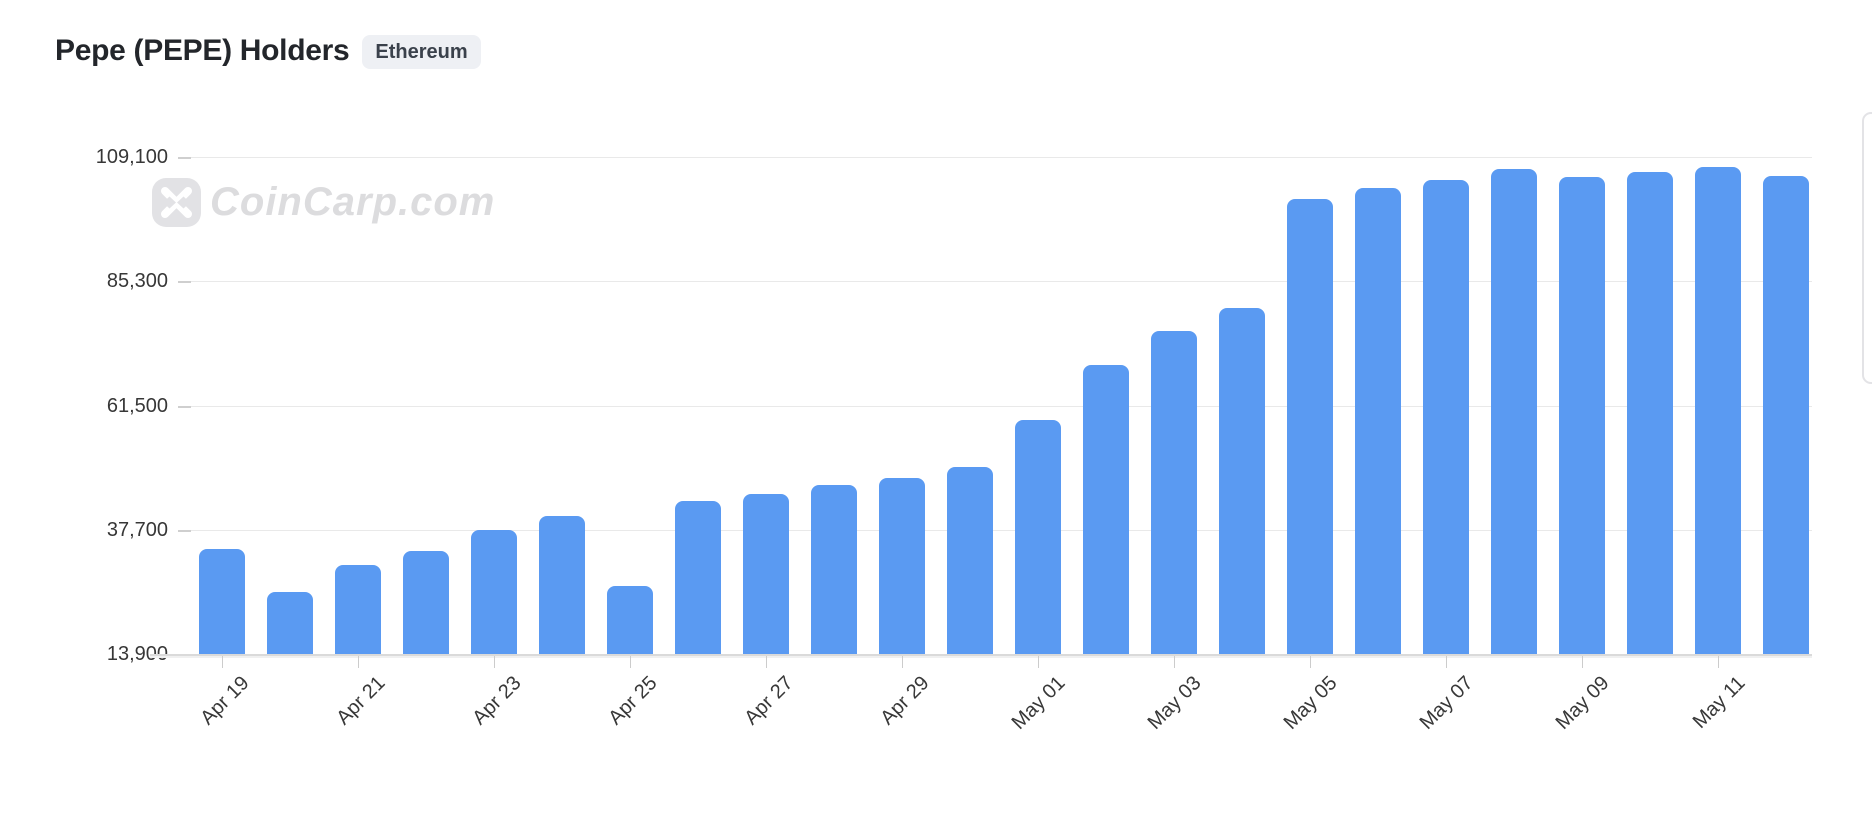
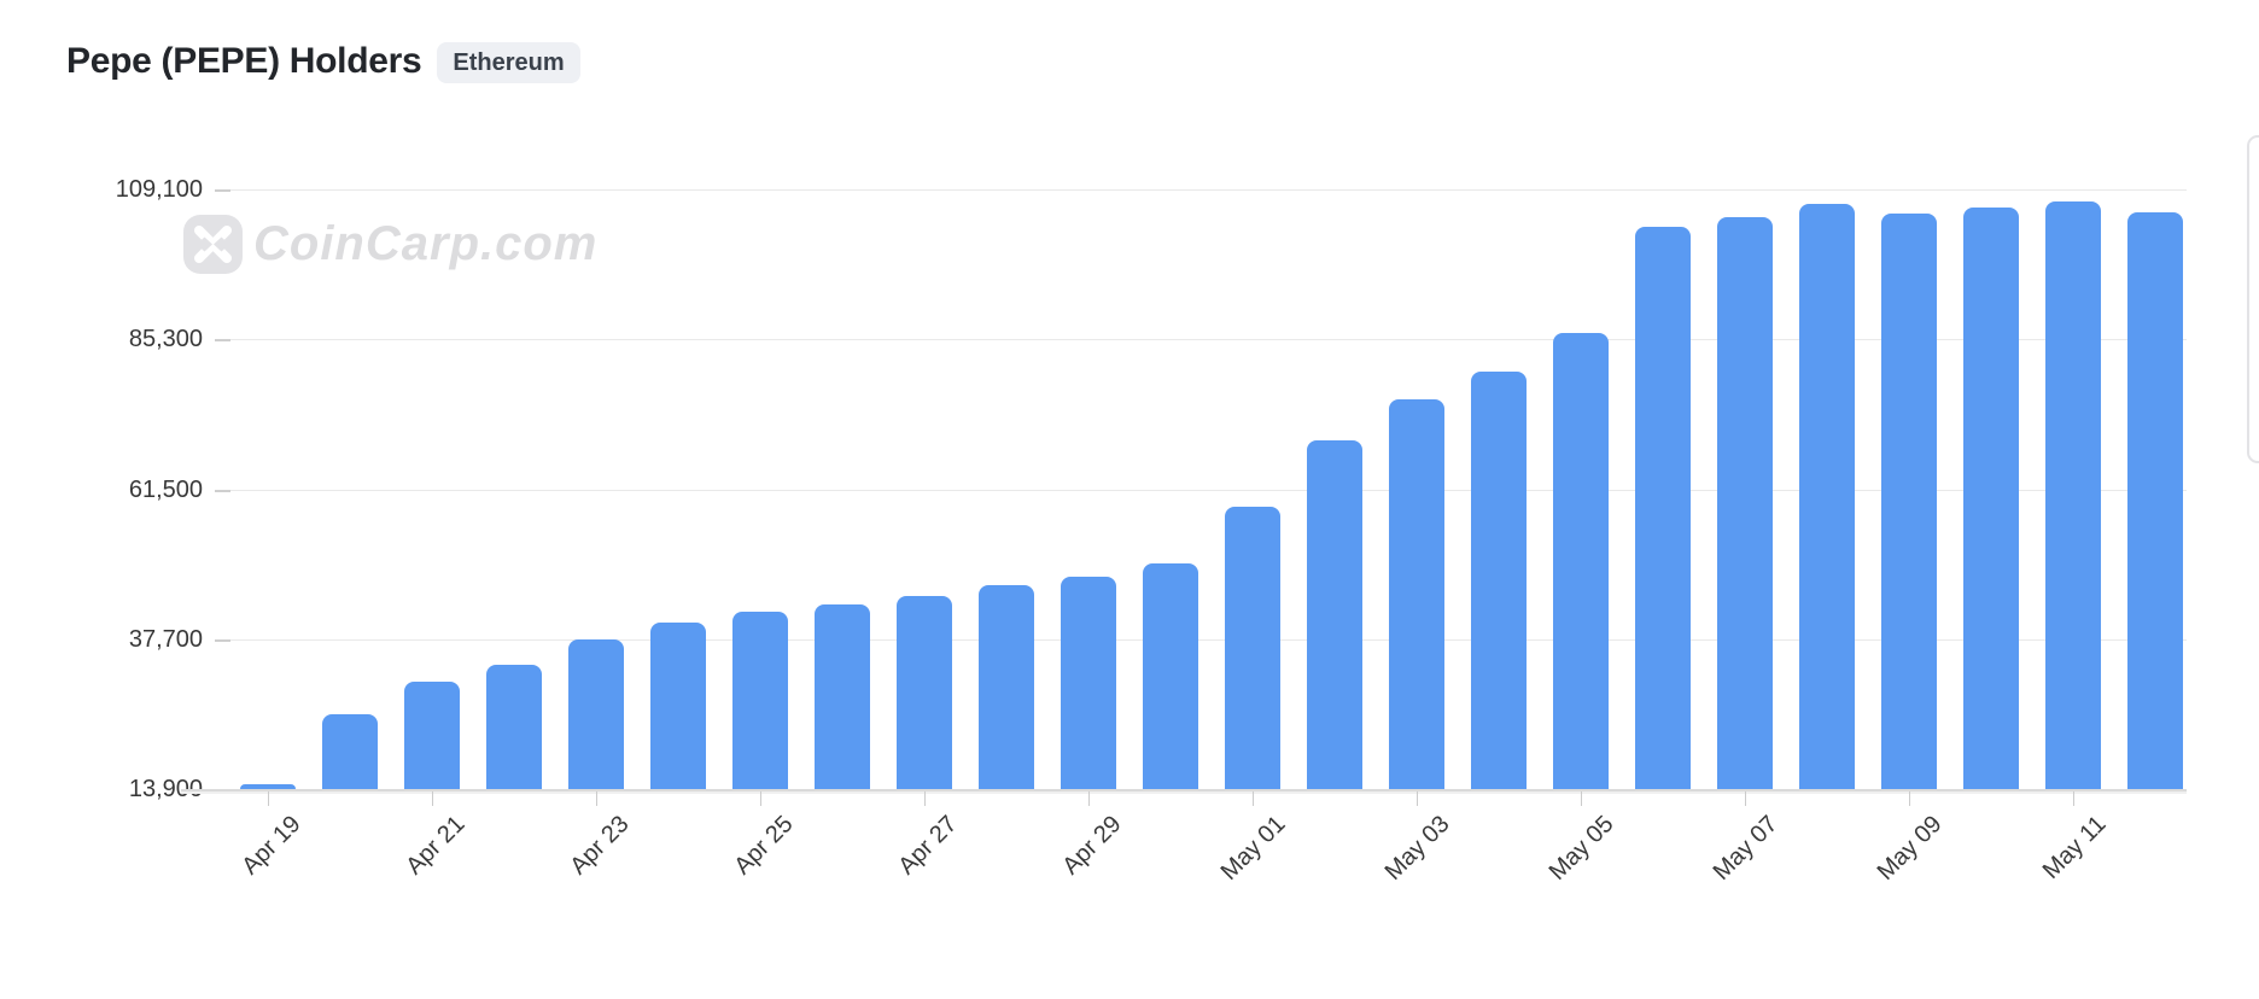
Apr 19: 34000 -> 15000
Apr 25: 27000 -> 42000
May 05: 101000 -> 86000
